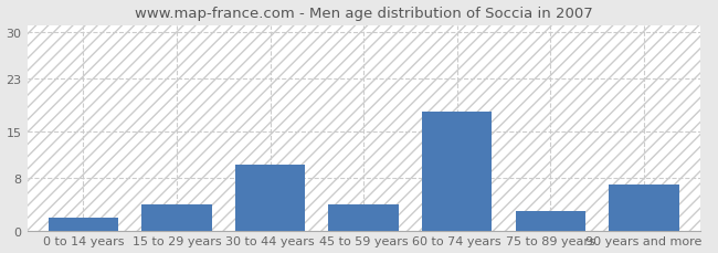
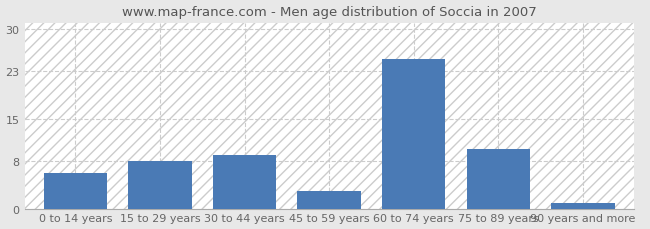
0 to 14 years: 2 -> 6
15 to 29 years: 4 -> 8
30 to 44 years: 10 -> 9
45 to 59 years: 4 -> 3
60 to 74 years: 18 -> 25
75 to 89 years: 3 -> 10
90 years and more: 7 -> 1
